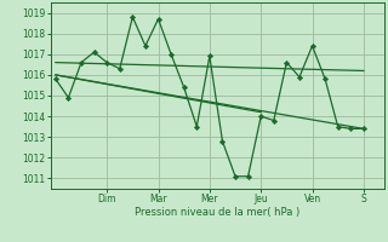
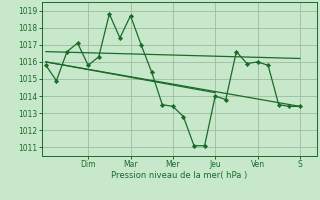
Dim: 1016.6 -> 1015.8
Mer: 1016.9 -> 1013.4
Ven: 1017.4 -> 1016.0
